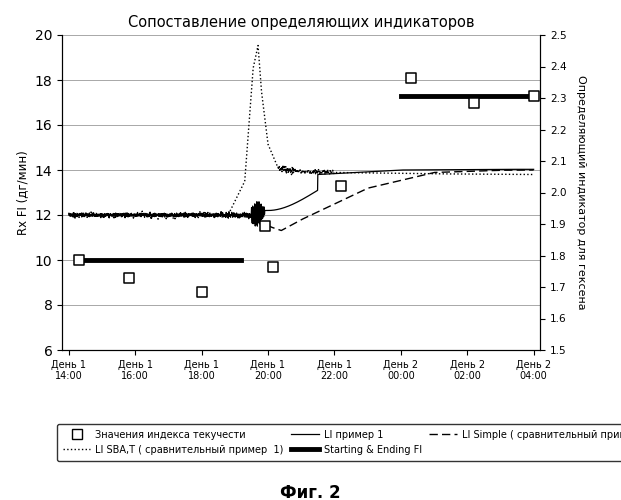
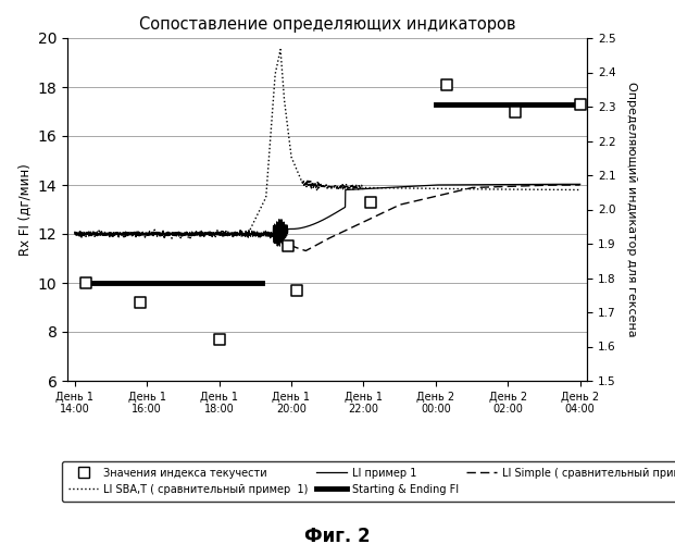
Значения индекса текучести/День 1 18:00: 8.6 -> 7.7
